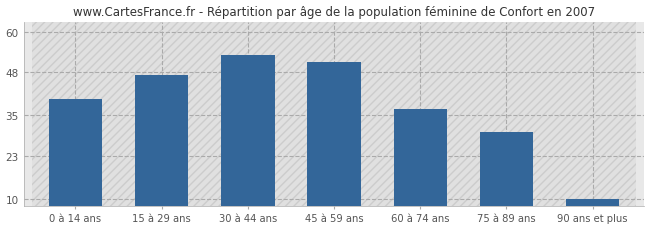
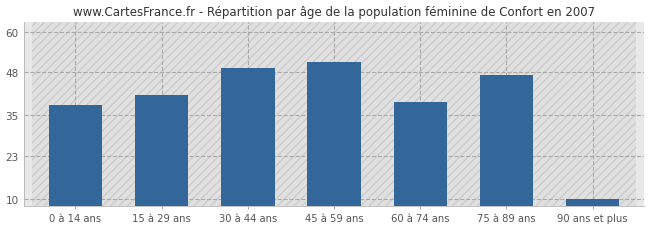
0 à 14 ans: 40 -> 38
15 à 29 ans: 47 -> 41
30 à 44 ans: 53 -> 49
60 à 74 ans: 37 -> 39
75 à 89 ans: 30 -> 47
